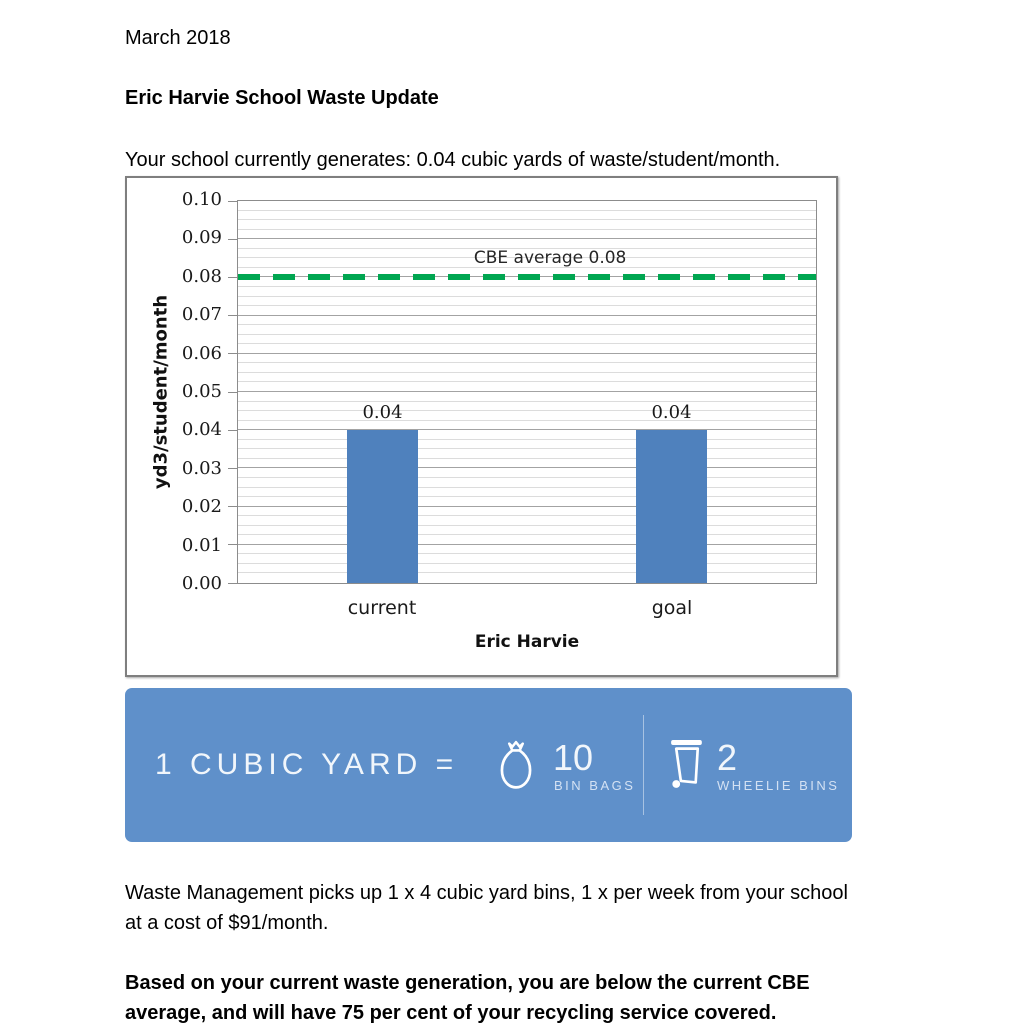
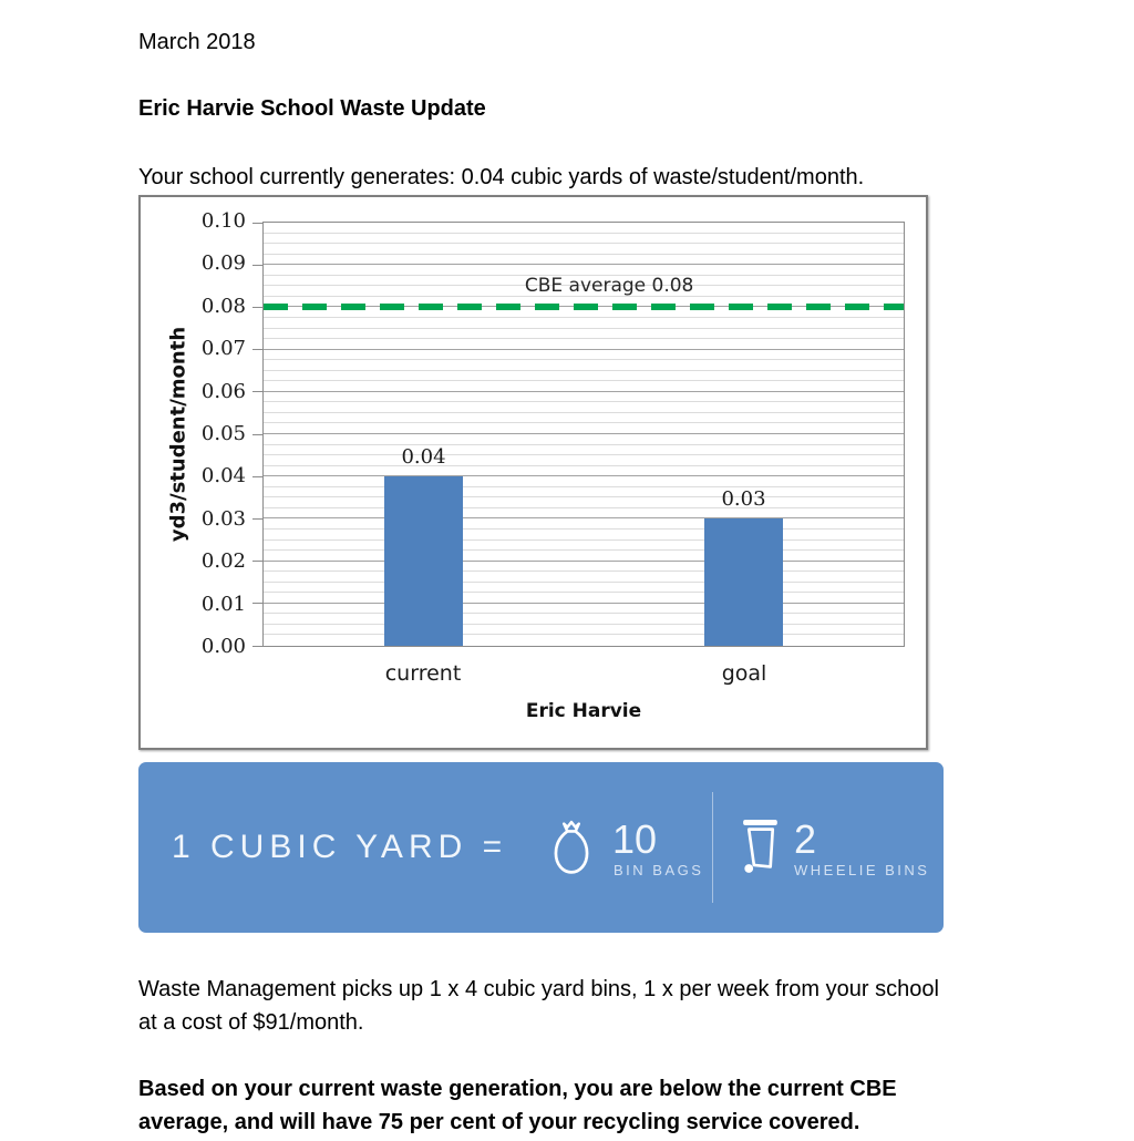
goal: 0.04 -> 0.03
